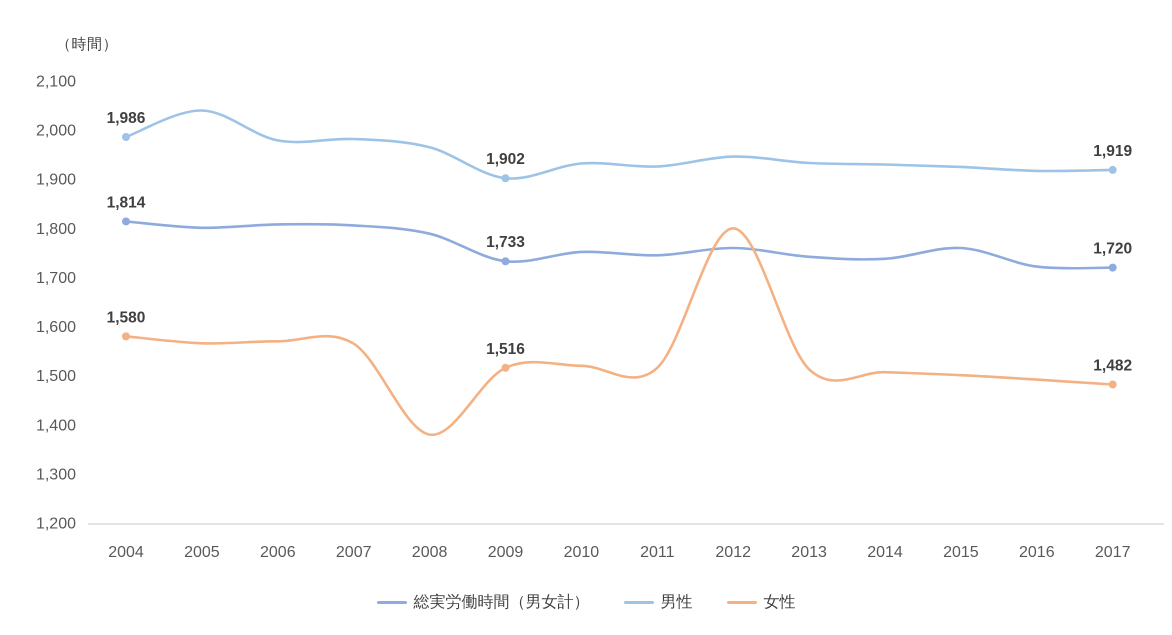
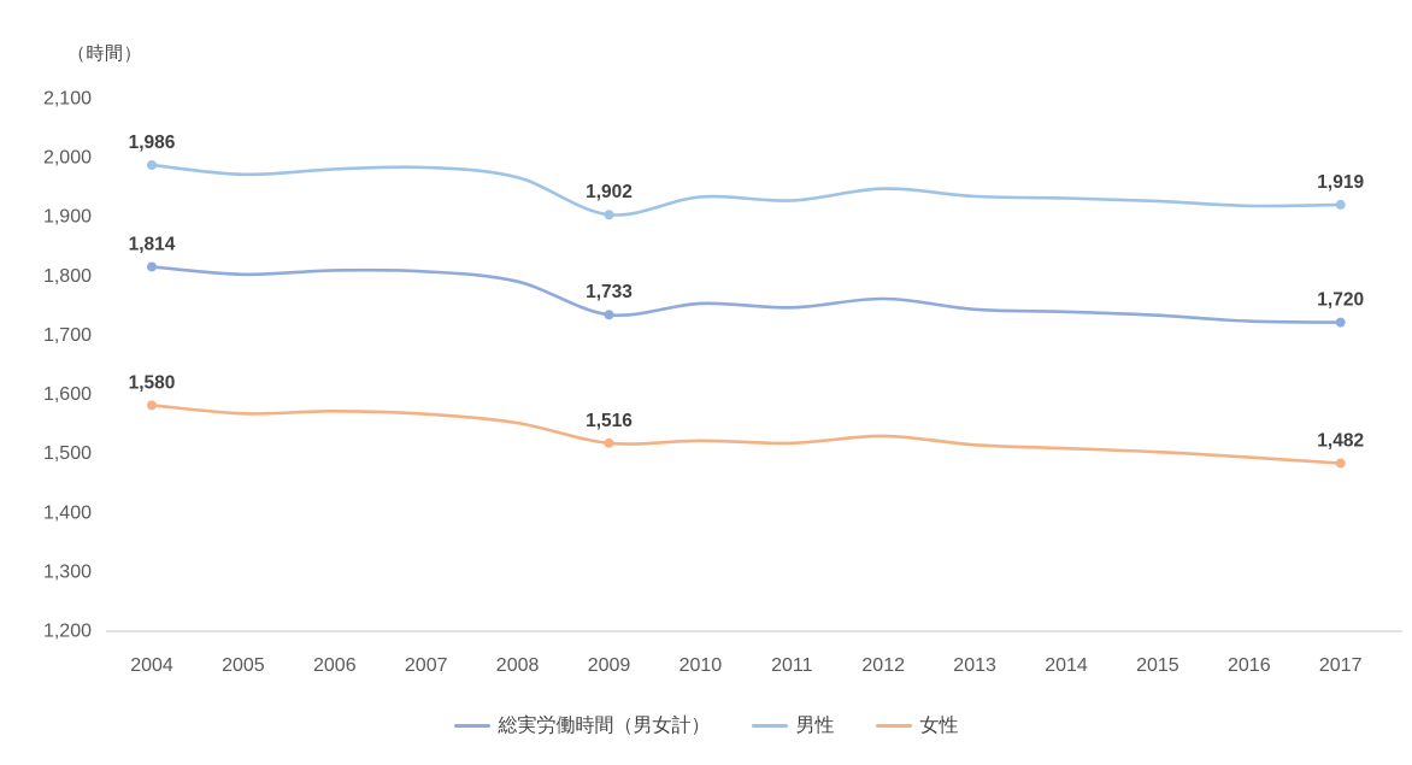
男性/2005: 2040 -> 1970
女性/2008: 1380 -> 1550
女性/2012: 1800 -> 1530
総実労働時間（男女計）/2015: 1760 -> 1730
